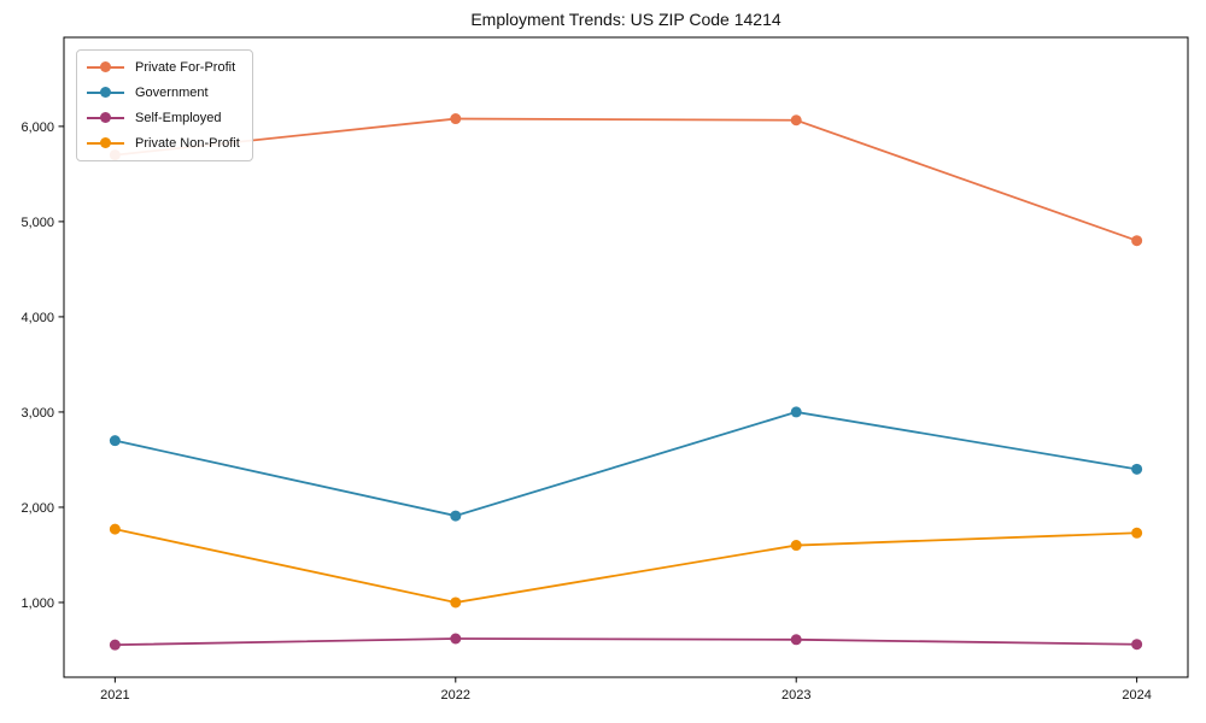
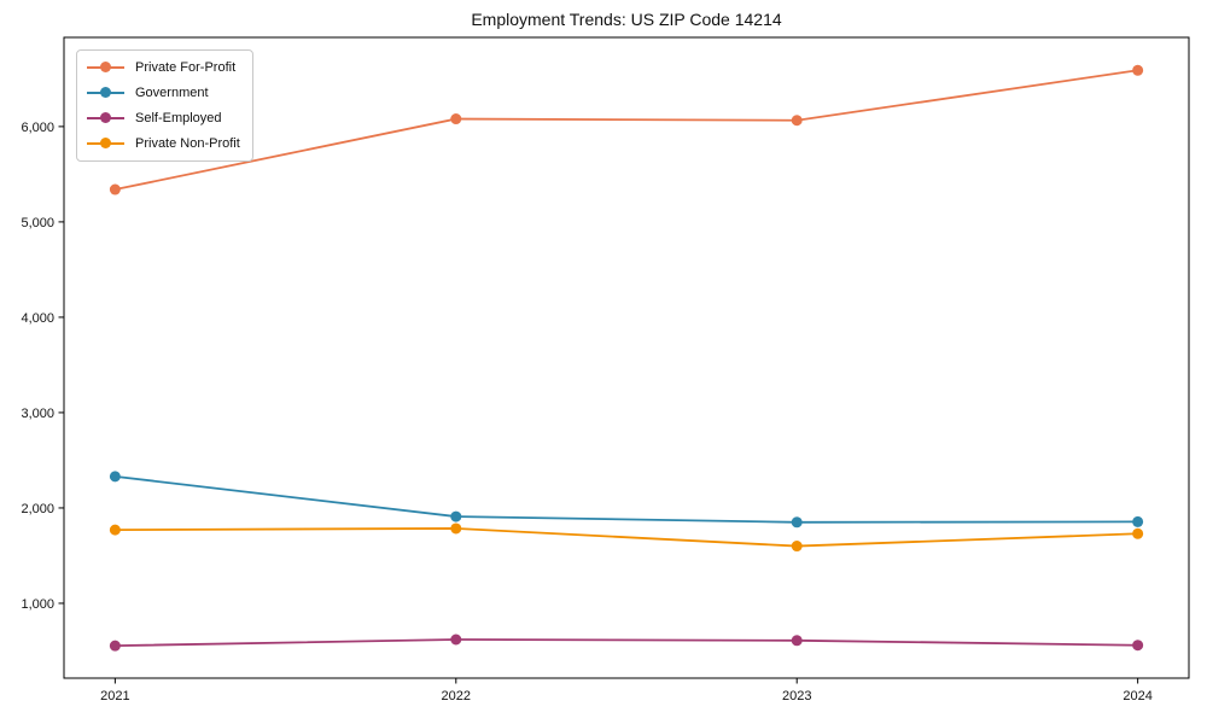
Private For-Profit/2021: 5700 -> 5300
Government/2021: 2700 -> 2300
Private Non-Profit/2022: 1000 -> 1800
Government/2023: 3000 -> 1800
Private For-Profit/2024: 4800 -> 6600
Government/2024: 2400 -> 1900
